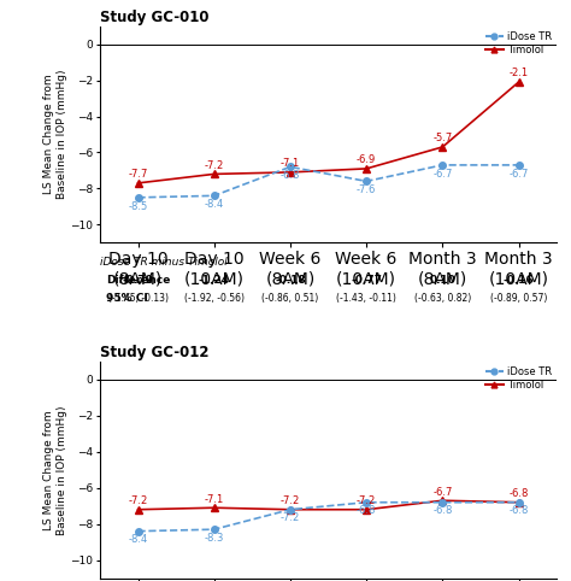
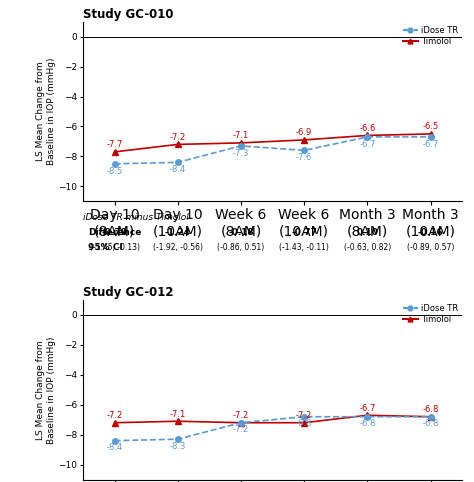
Study GC-010/iDose TR/Week 6 (8AM): -6.8 -> -7.3
Study GC-010/Timolol/Month 3 (8AM): -5.7 -> -6.6
Study GC-010/Timolol/Month 3 (10AM): -2.1 -> -6.5
